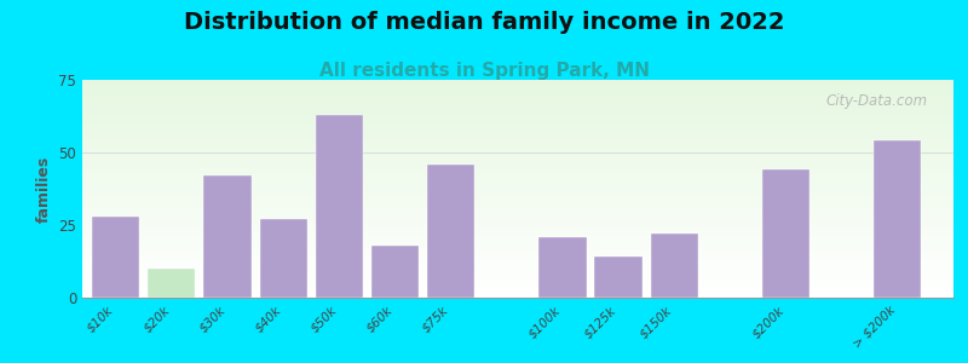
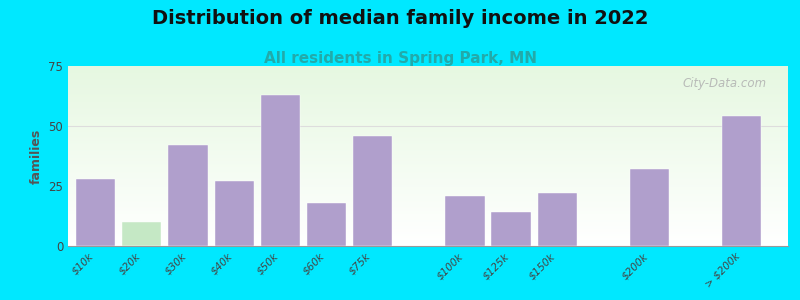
$200k: 44 -> 32
